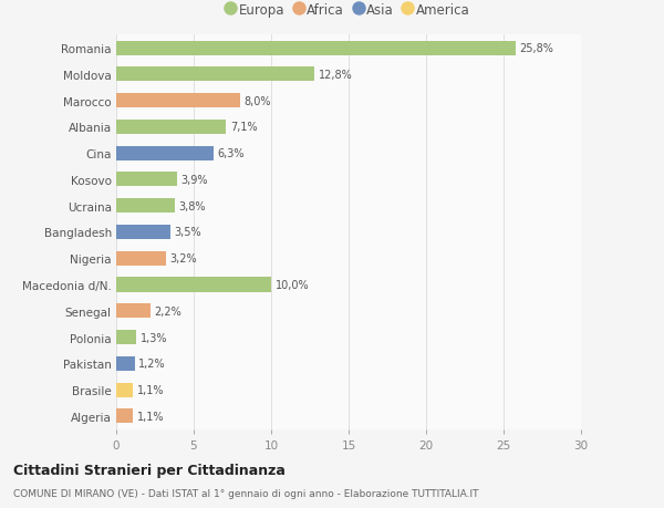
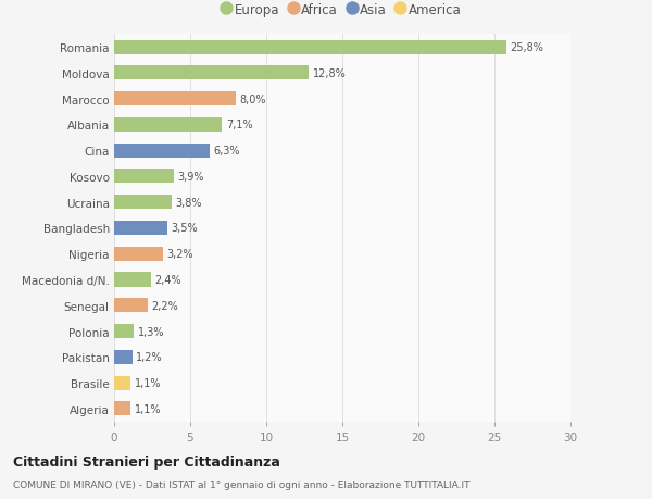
Macedonia d/N.: 10,0% -> 2,4%
